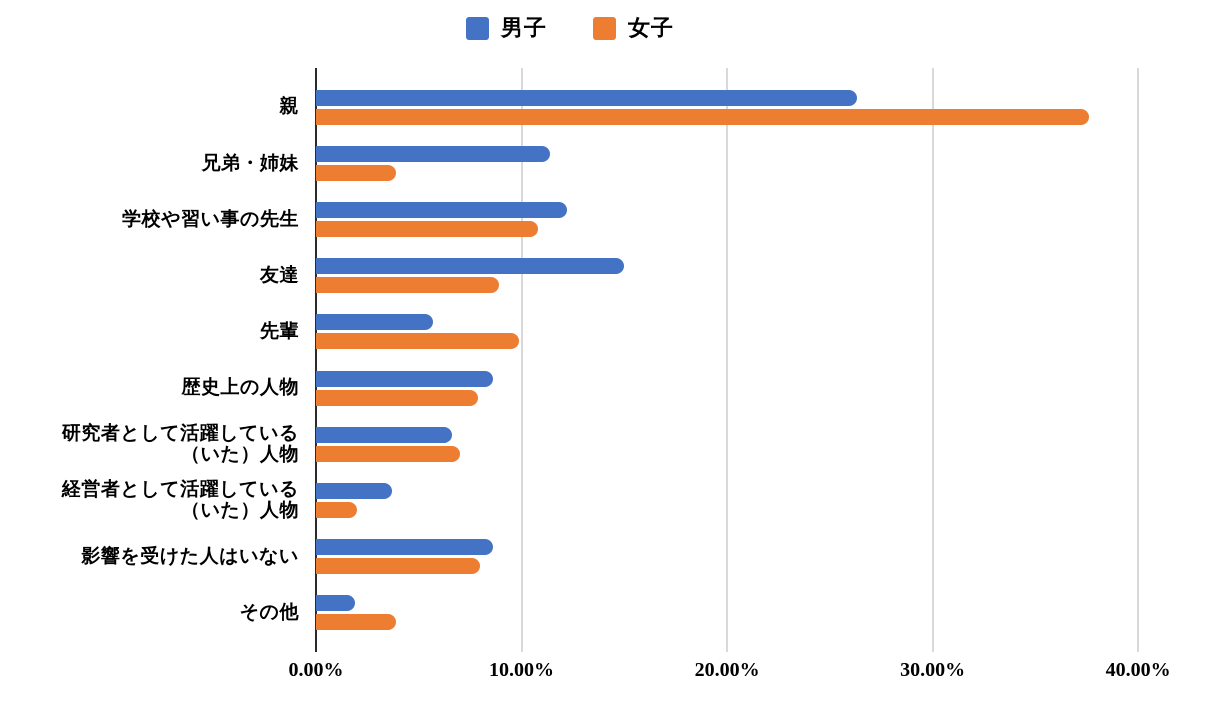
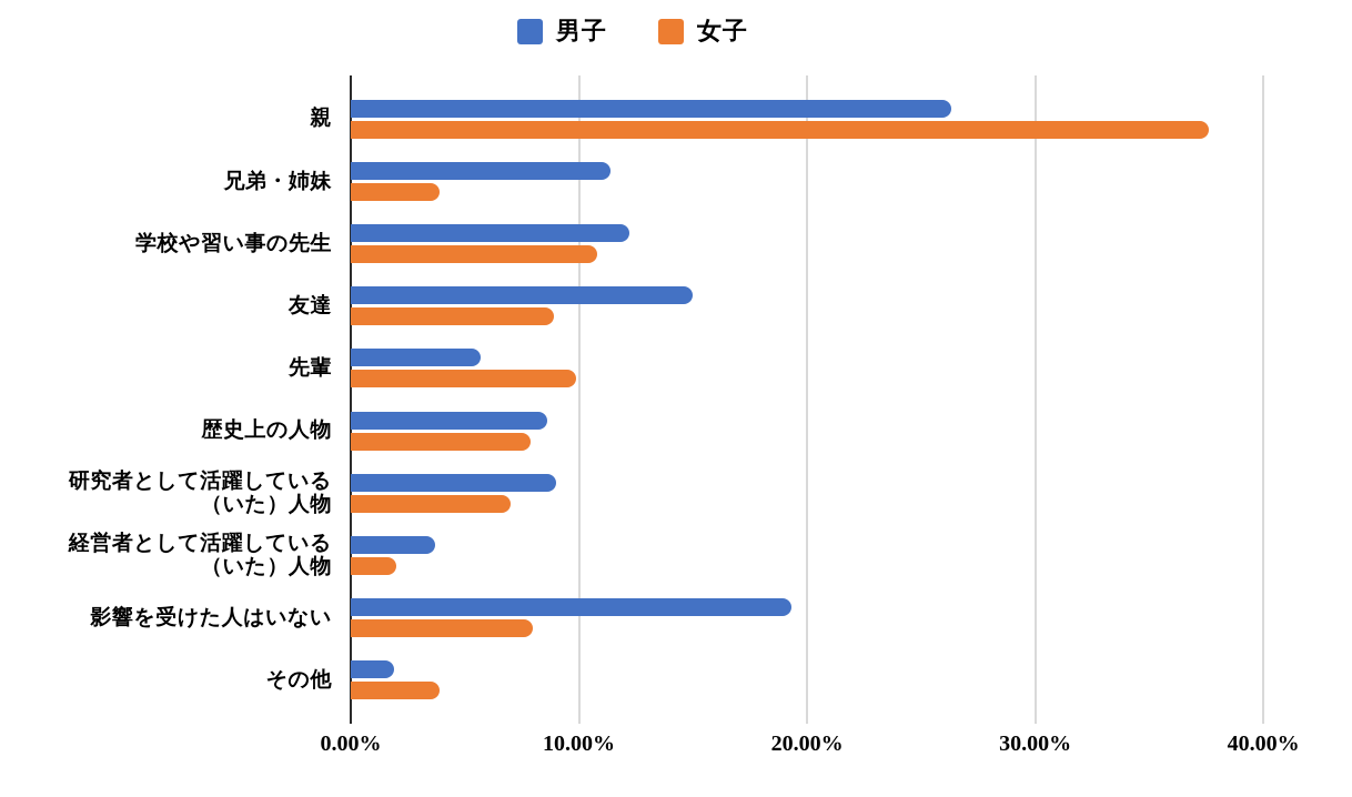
男子/研究者として活躍している（いた）人物: 6.6% -> 9.0%
男子/影響を受けた人はいない: 8.6% -> 19.3%
